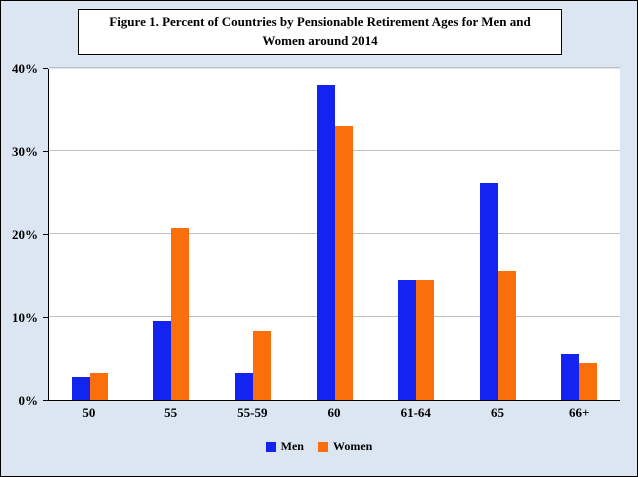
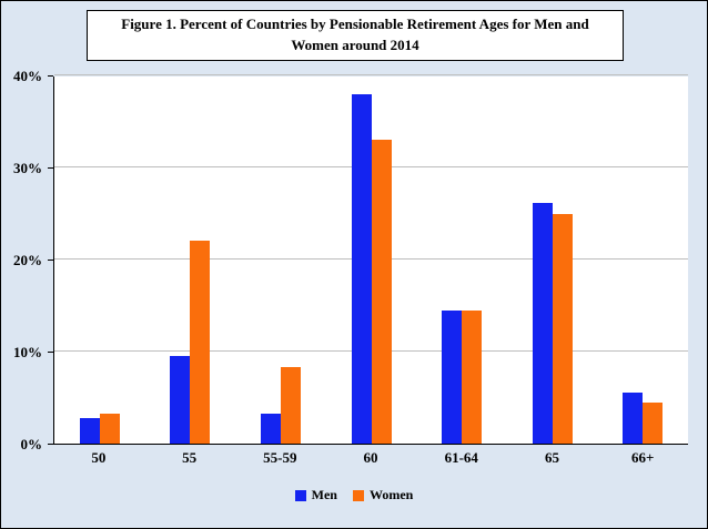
Women/55: 21% -> 22%
Women/65: 16% -> 25%
